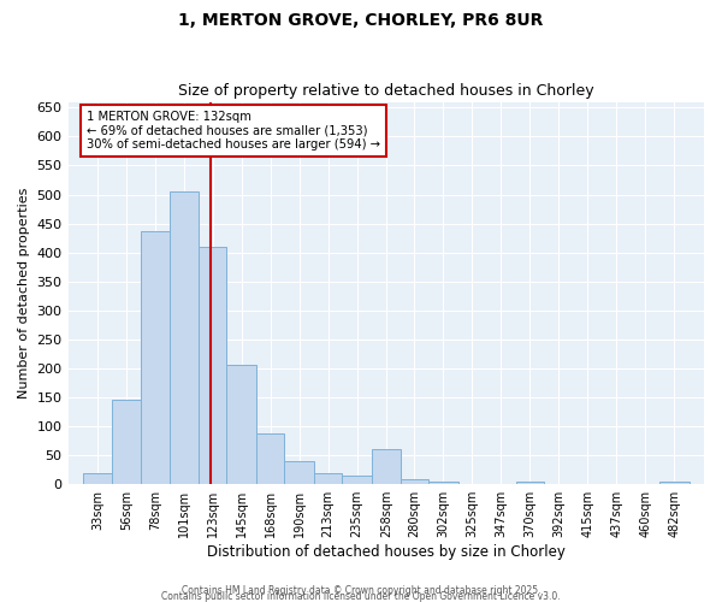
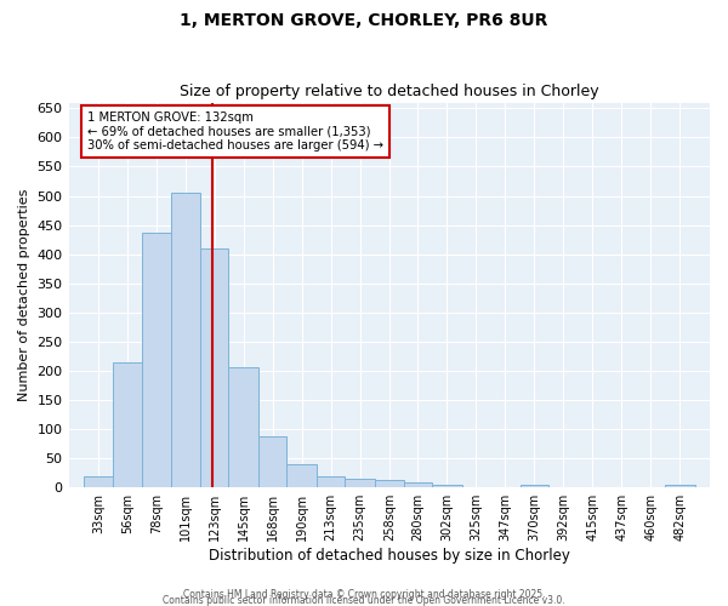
56sqm: 145 -> 215
258sqm: 60 -> 13
